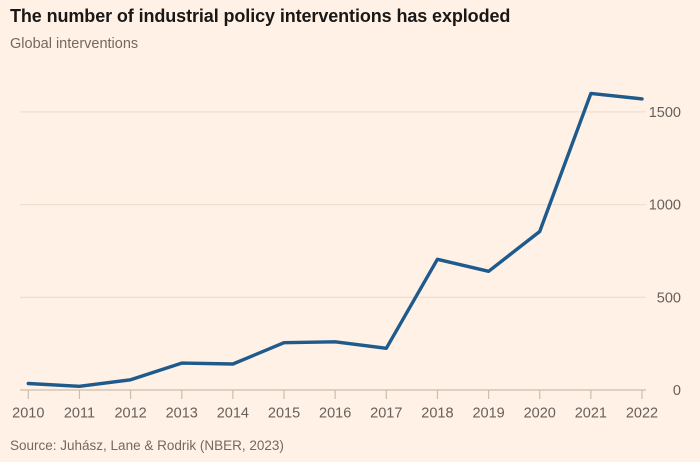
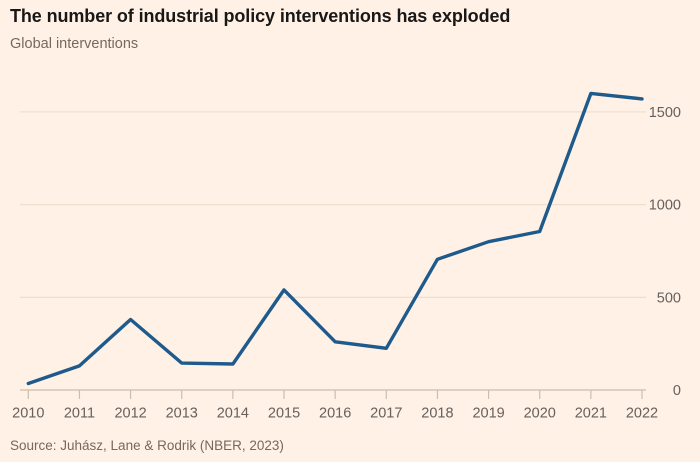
2011: 20 -> 130
2012: 60 -> 380
2015: 260 -> 540
2019: 640 -> 800
